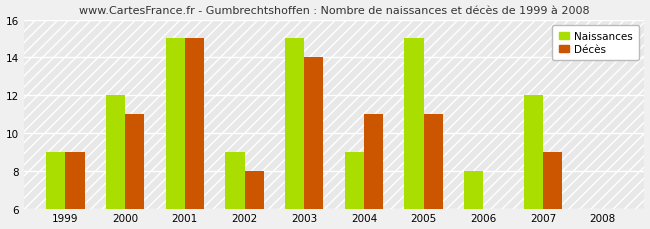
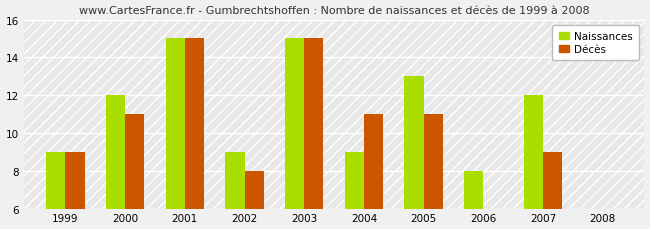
Décès/2003: 14 -> 15
Naissances/2005: 15 -> 13
